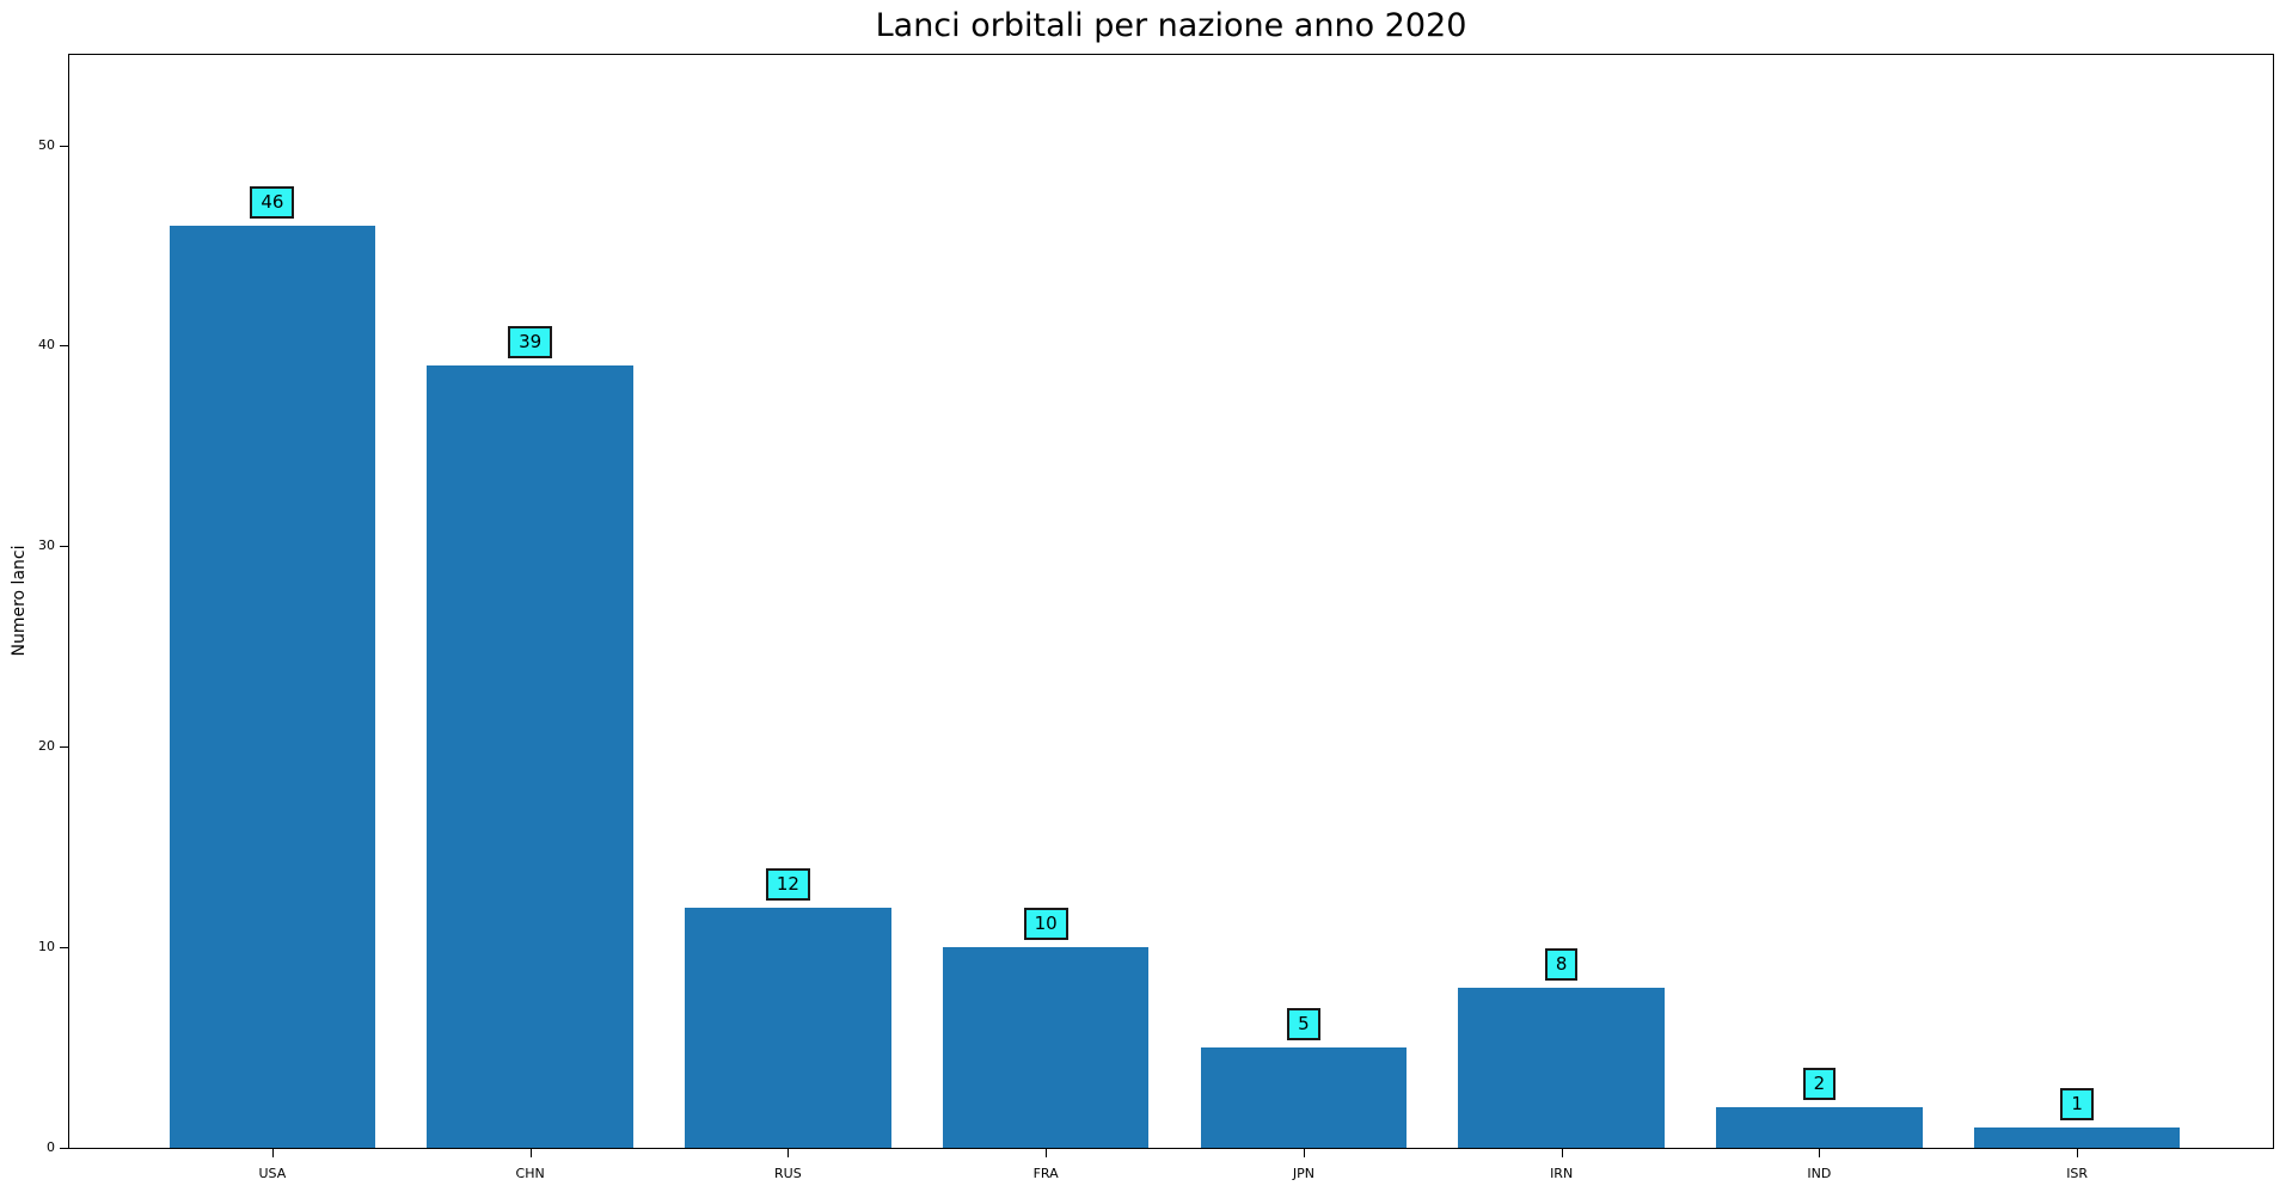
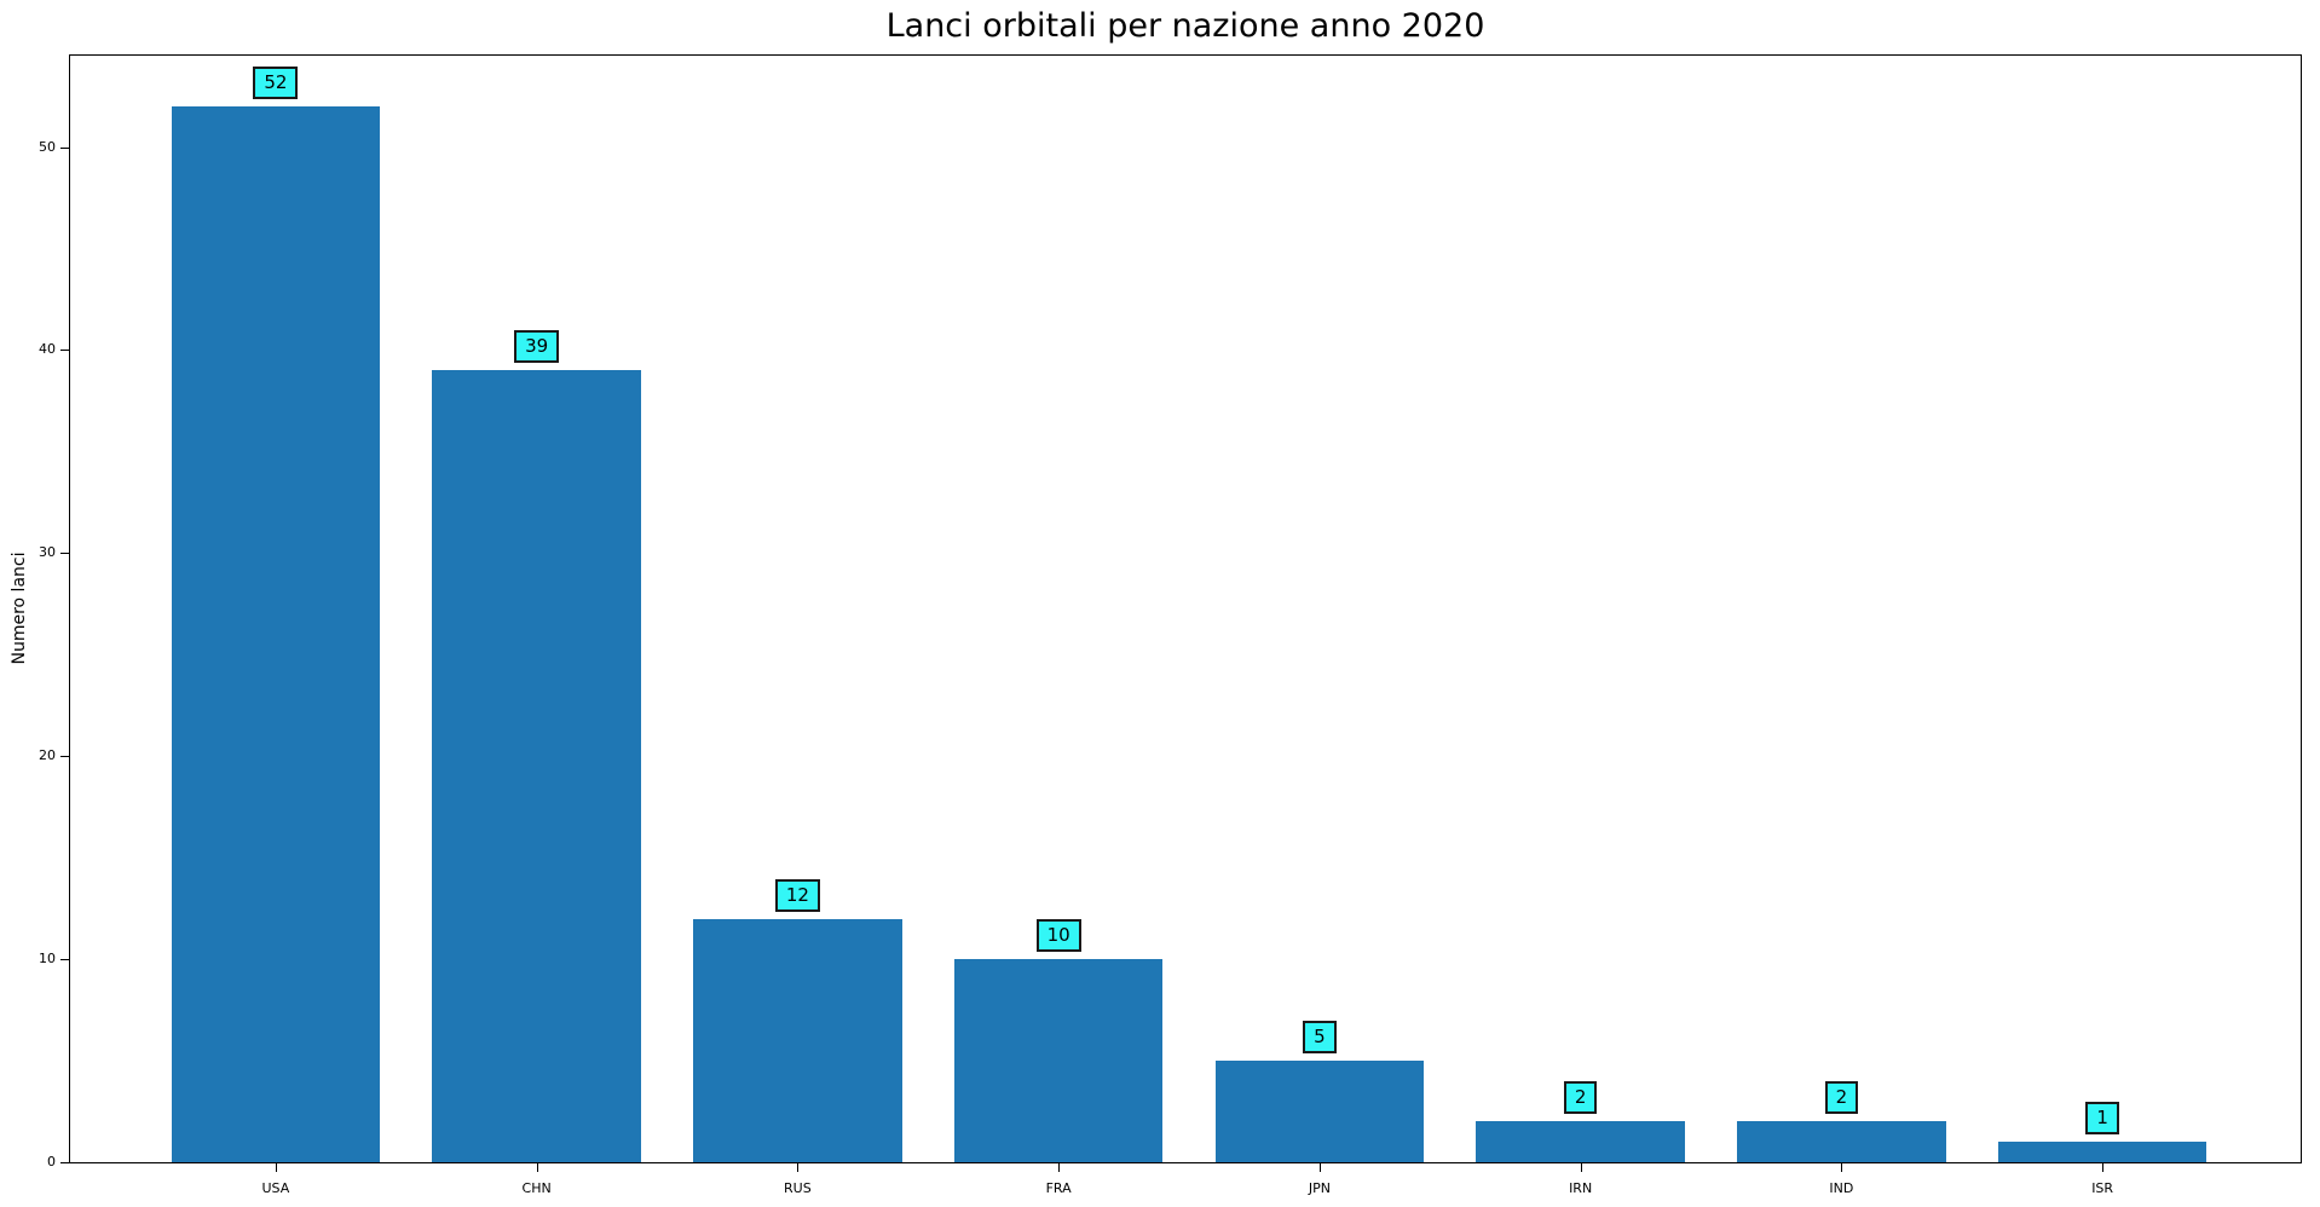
USA: 46 -> 52
IRN: 8 -> 2
